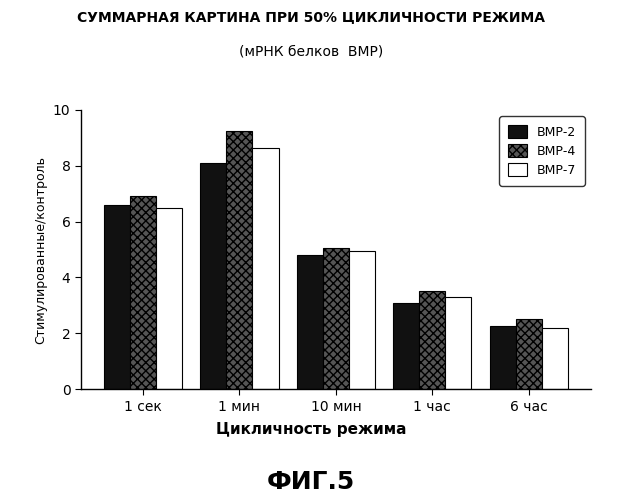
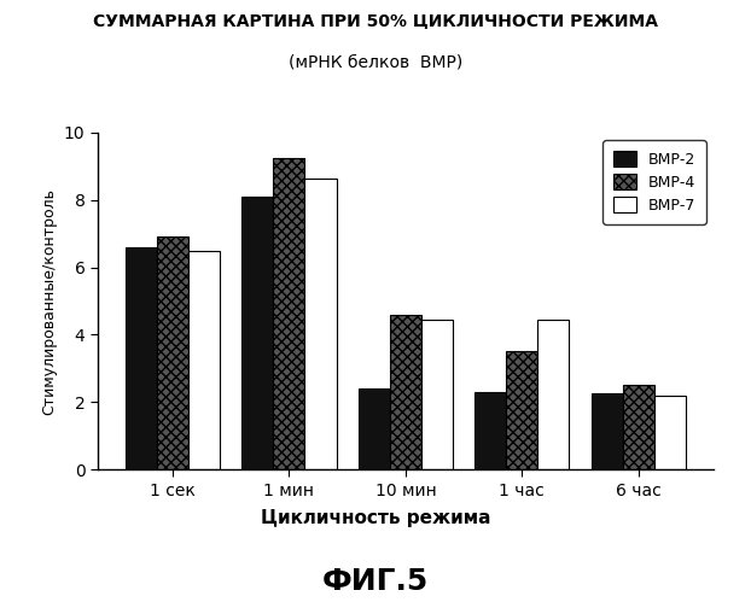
ВМР-2/10 мин: 4.80 -> 2.40
ВМР-4/10 мин: 5.05 -> 4.60
ВМР-7/10 мин: 4.95 -> 4.45
ВМР-2/1 час: 3.10 -> 2.30
ВМР-7/1 час: 3.30 -> 4.45
